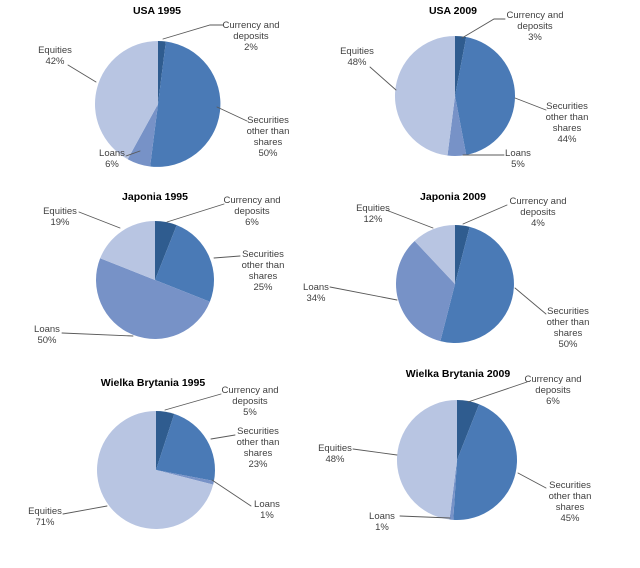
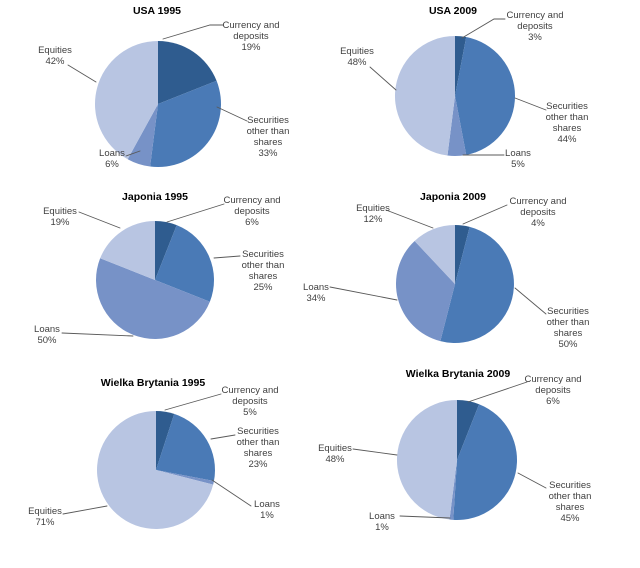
USA 1995/Currency and deposits: 2% -> 19%
USA 1995/Securities other than shares: 50% -> 33%
